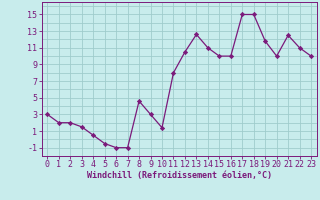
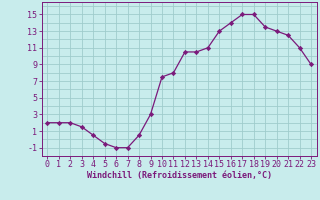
0: 3.0 -> 2.0
8: 4.6 -> 0.5
10: 1.4 -> 7.5
13: 12.6 -> 10.5
15: 10.0 -> 13.0
16: 10.0 -> 14.0
19: 11.8 -> 13.5
20: 10.0 -> 13.0
23: 10.0 -> 9.0
